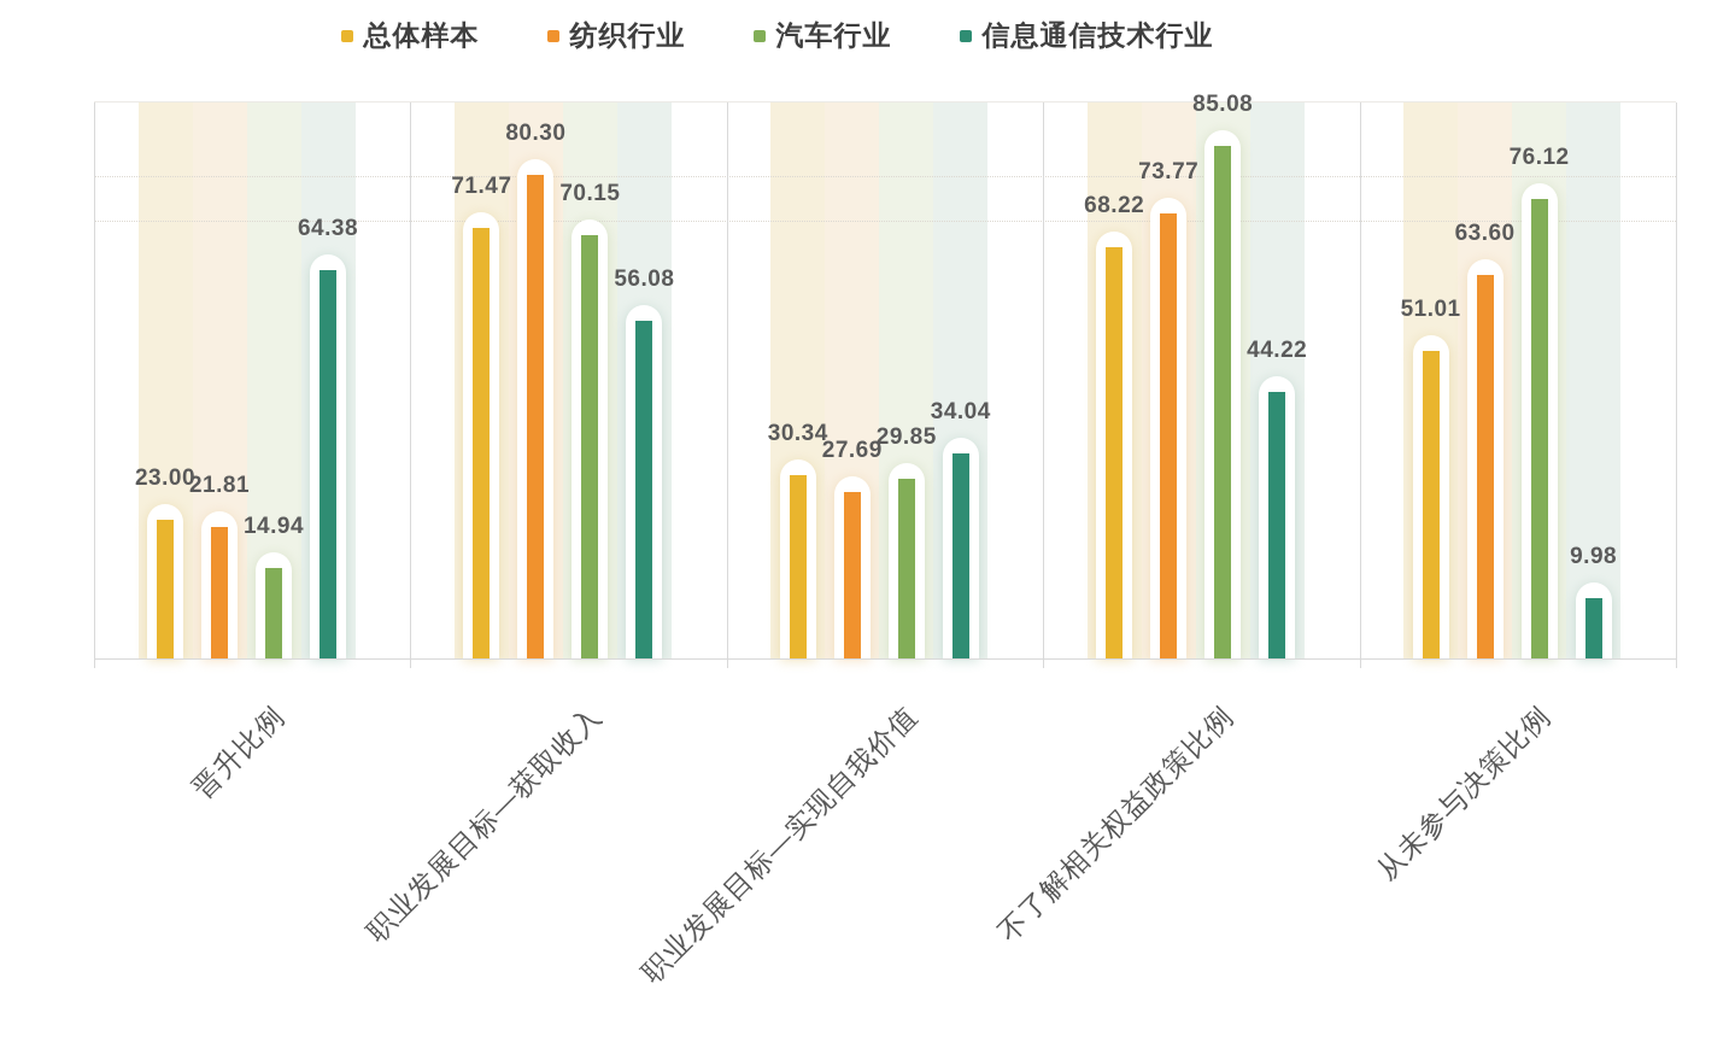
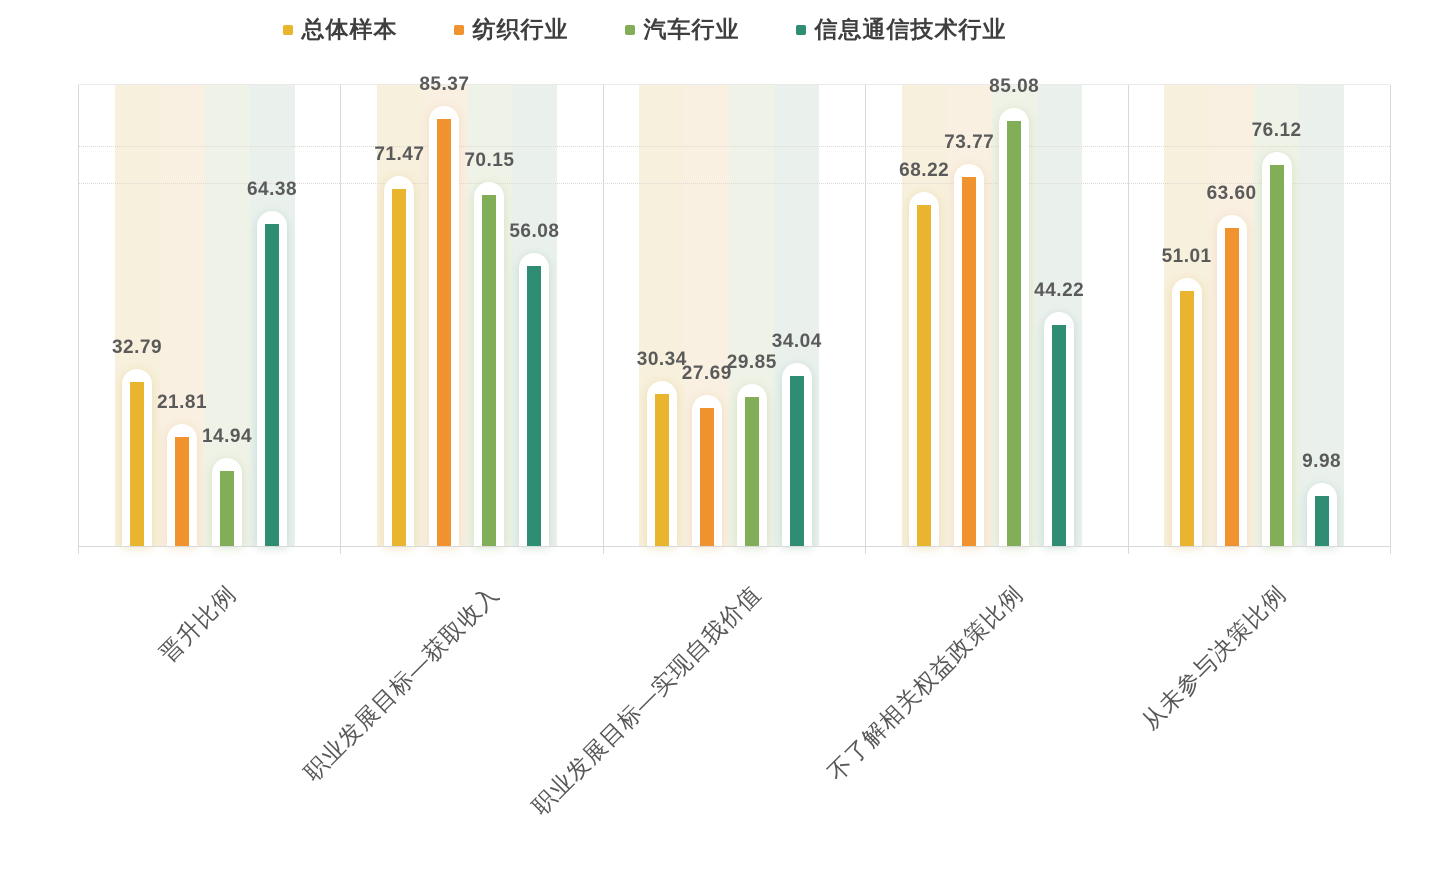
总体样本/晋升比例: 23.00 -> 32.79
纺织行业/职业发展目标—获取收入: 80.30 -> 85.37
